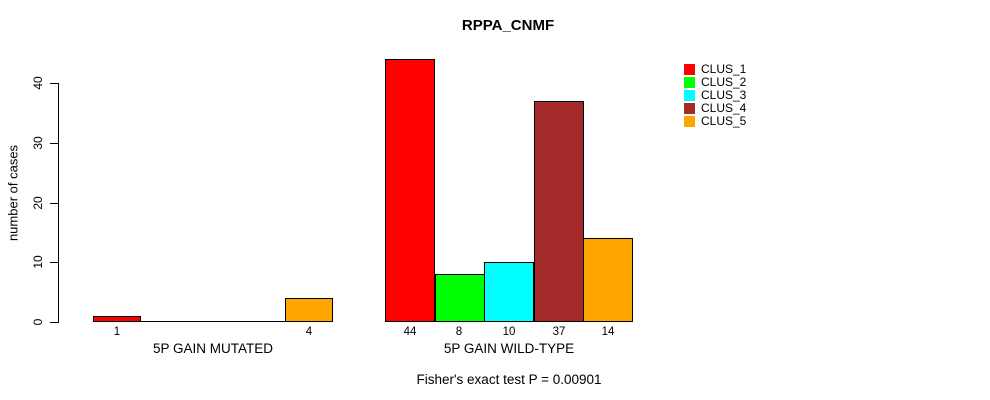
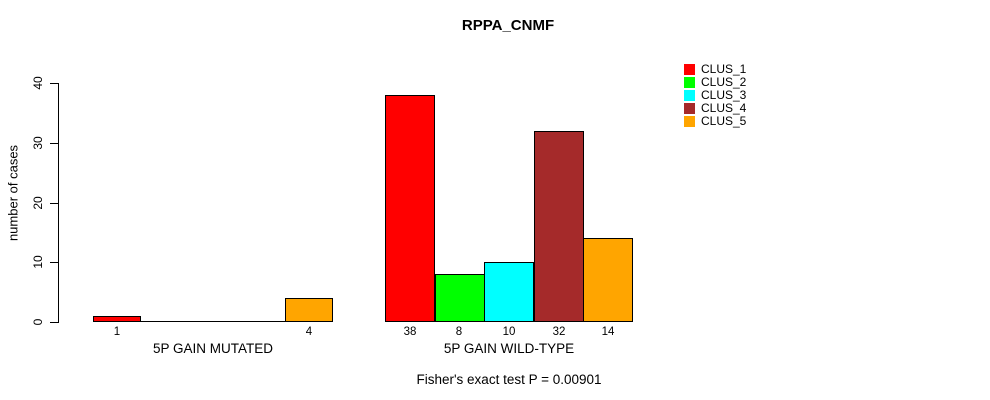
CLUS_1/5P GAIN WILD-TYPE: 44 -> 38
CLUS_4/5P GAIN WILD-TYPE: 37 -> 32
